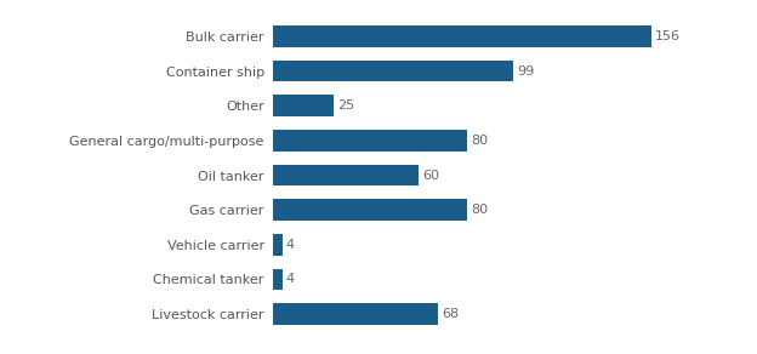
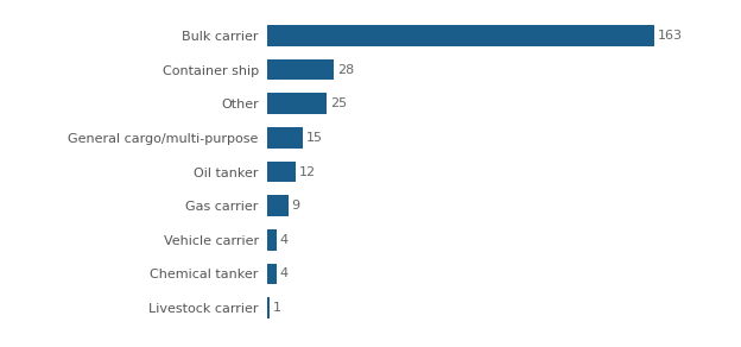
Bulk carrier: 156 -> 163
Container ship: 99 -> 28
General cargo/multi-purpose: 80 -> 15
Oil tanker: 60 -> 12
Gas carrier: 80 -> 9
Livestock carrier: 68 -> 1
